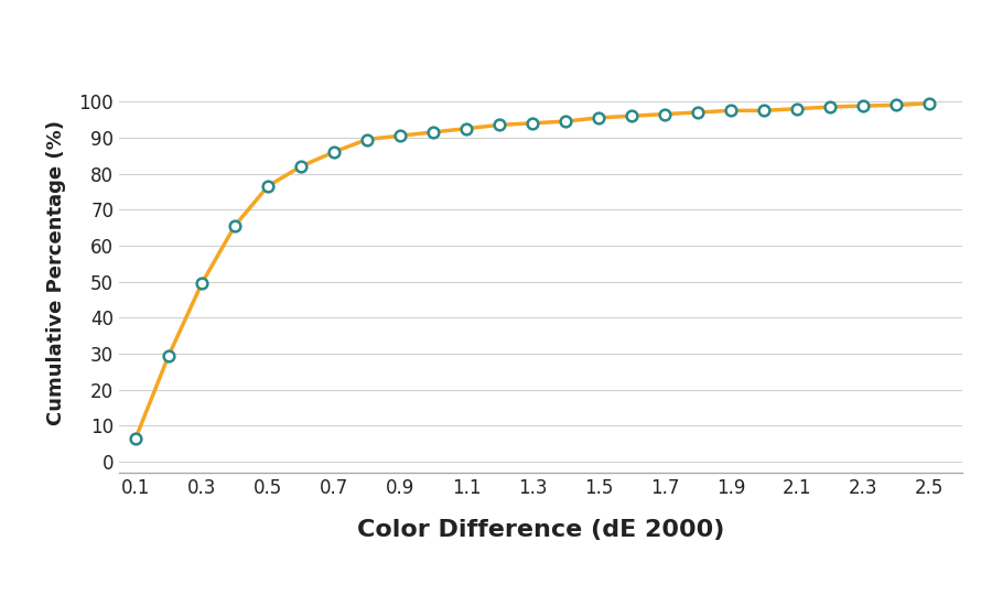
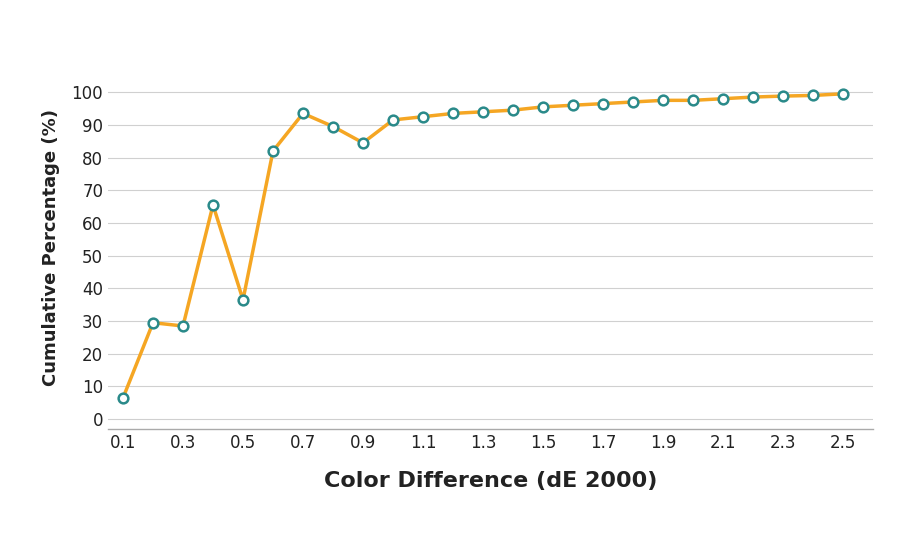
0.3: 49.5 -> 28.5
0.5: 76.5 -> 36.5
0.7: 86.0 -> 93.5
0.9: 90.5 -> 84.5
